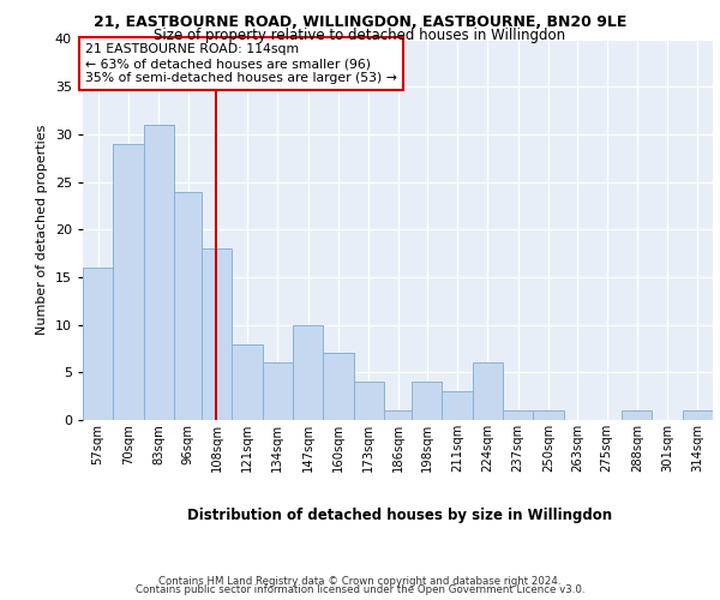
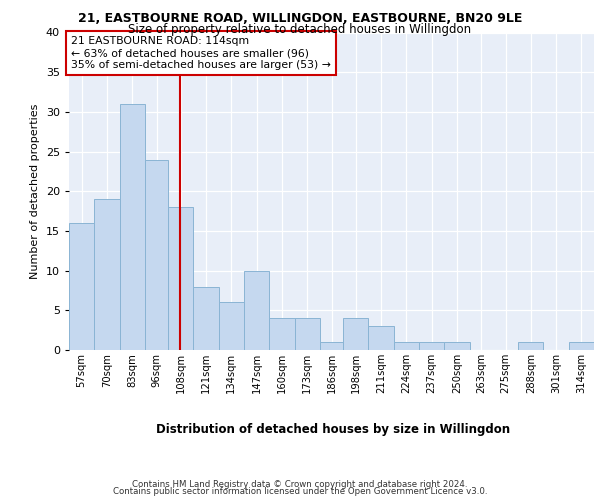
70sqm: 29 -> 19
160sqm: 7 -> 4
224sqm: 6 -> 1
